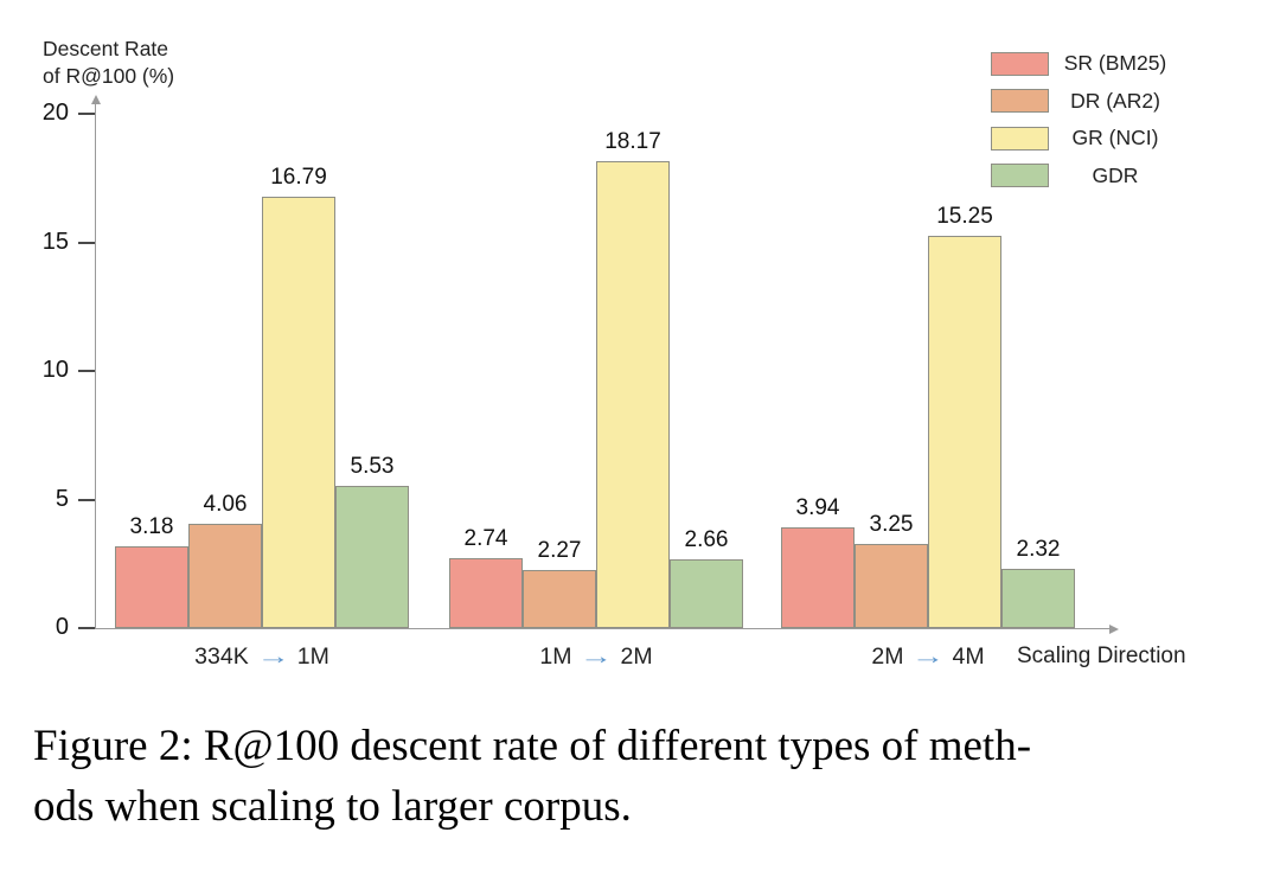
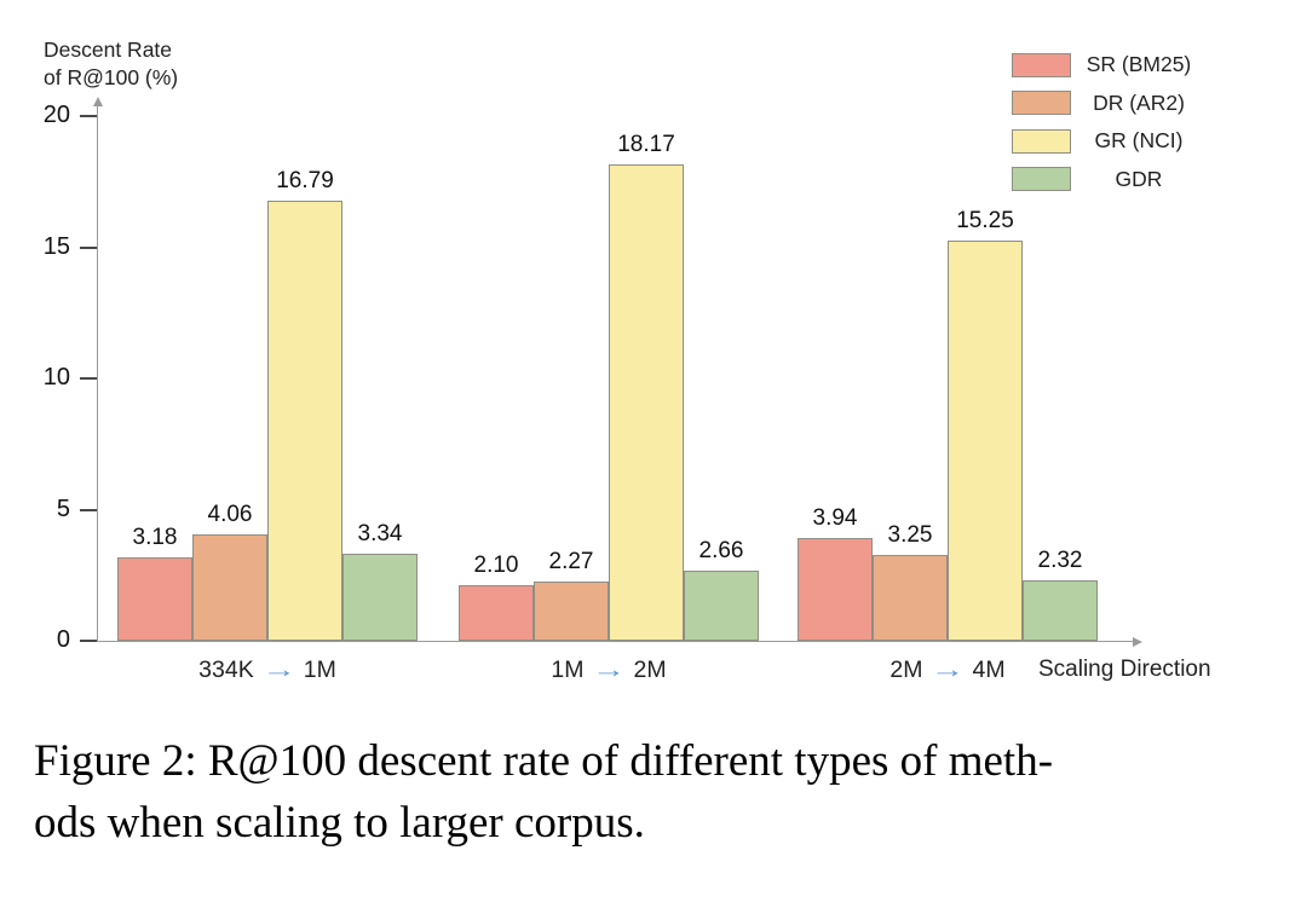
GDR/334K → 1M: 5.53 -> 3.34
SR (BM25)/1M → 2M: 2.74 -> 2.10
